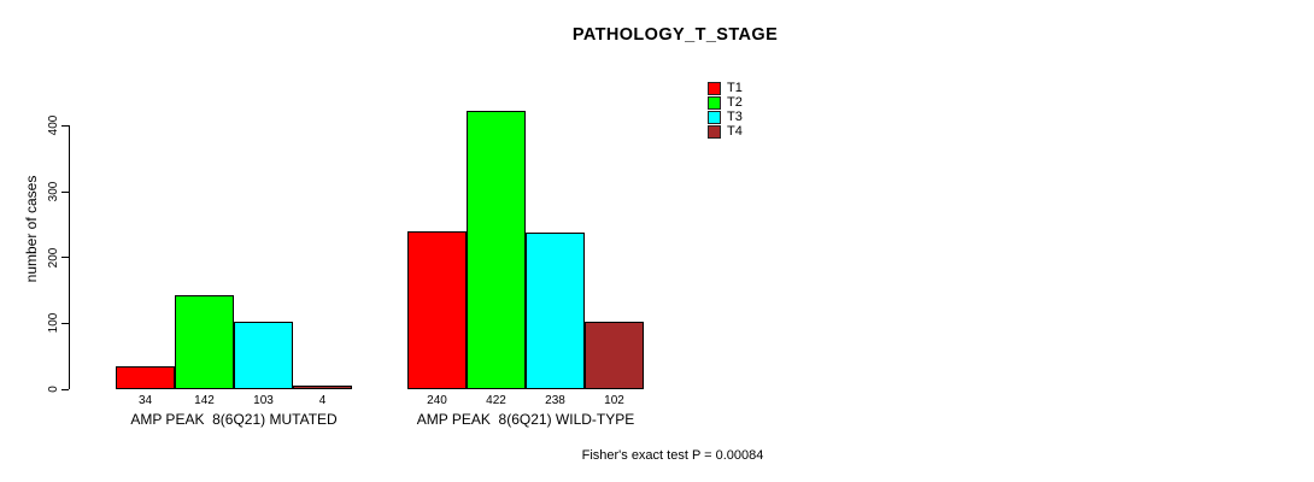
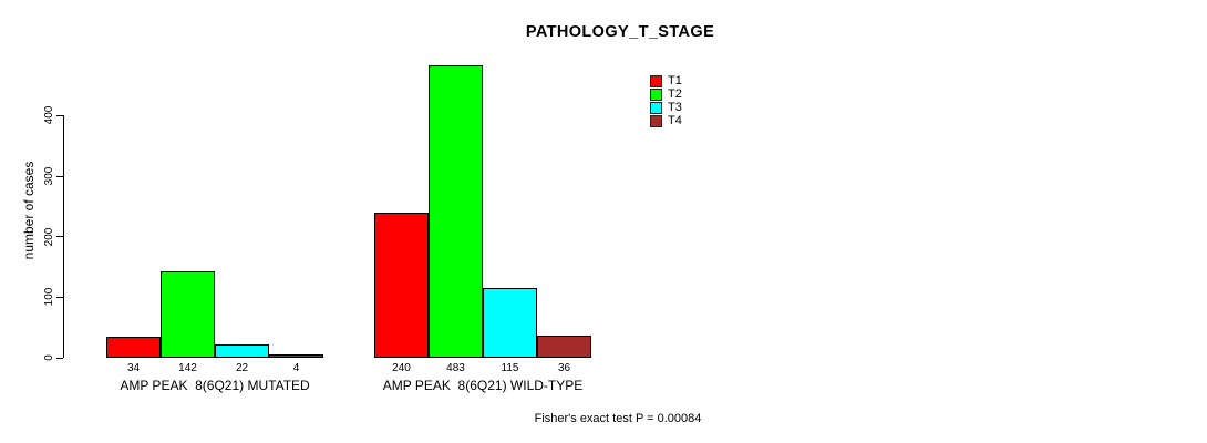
T3/AMP PEAK 8(6Q21) MUTATED: 103 -> 22
T2/AMP PEAK 8(6Q21) WILD-TYPE: 422 -> 483
T3/AMP PEAK 8(6Q21) WILD-TYPE: 238 -> 115
T4/AMP PEAK 8(6Q21) WILD-TYPE: 102 -> 36
